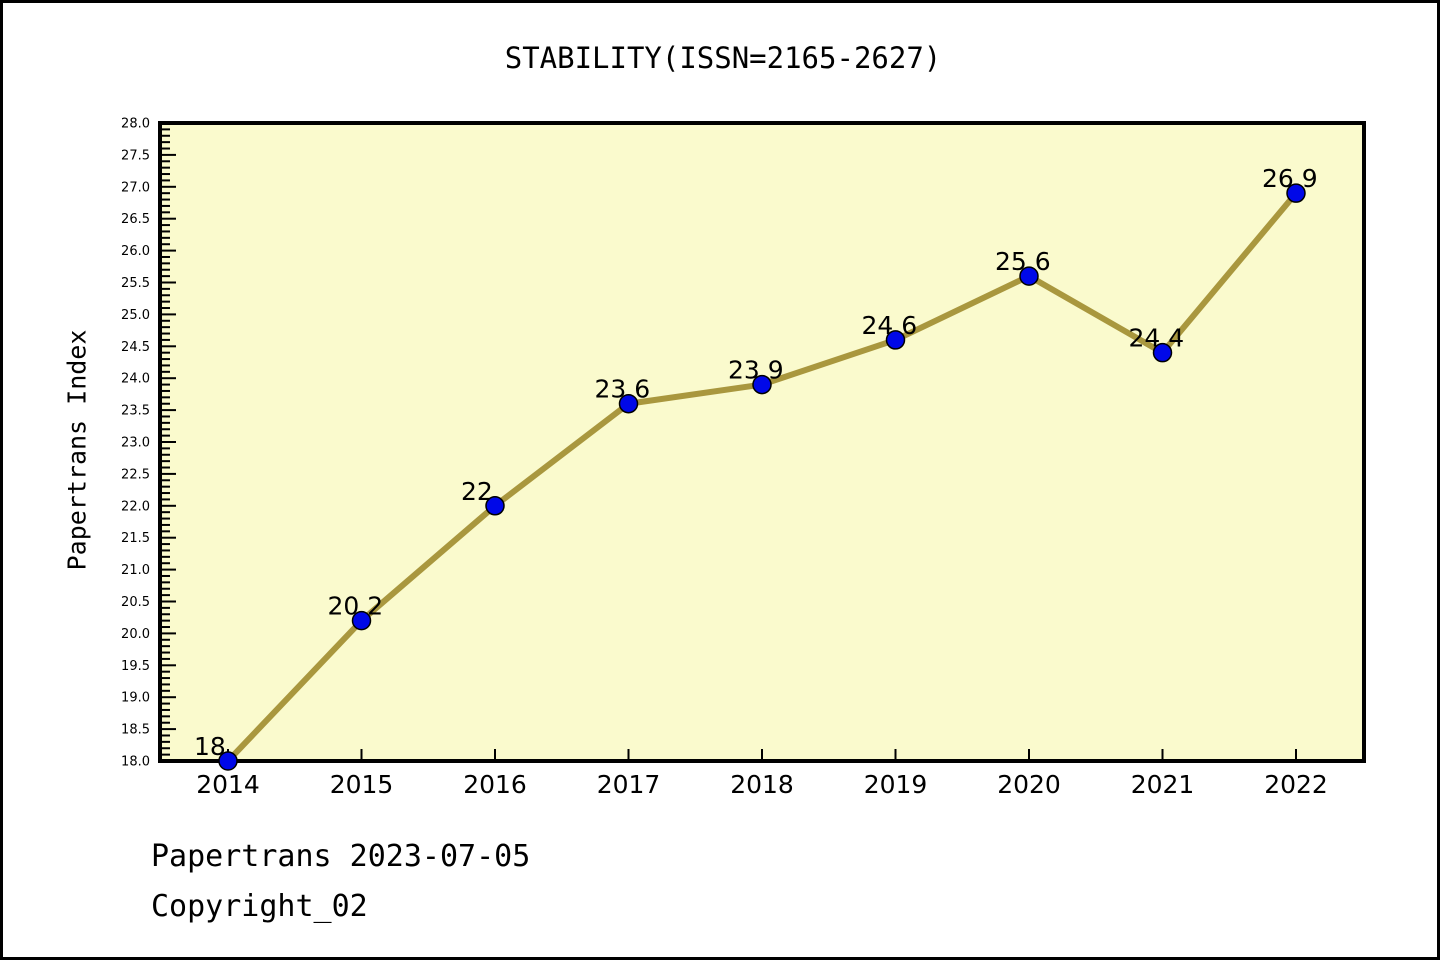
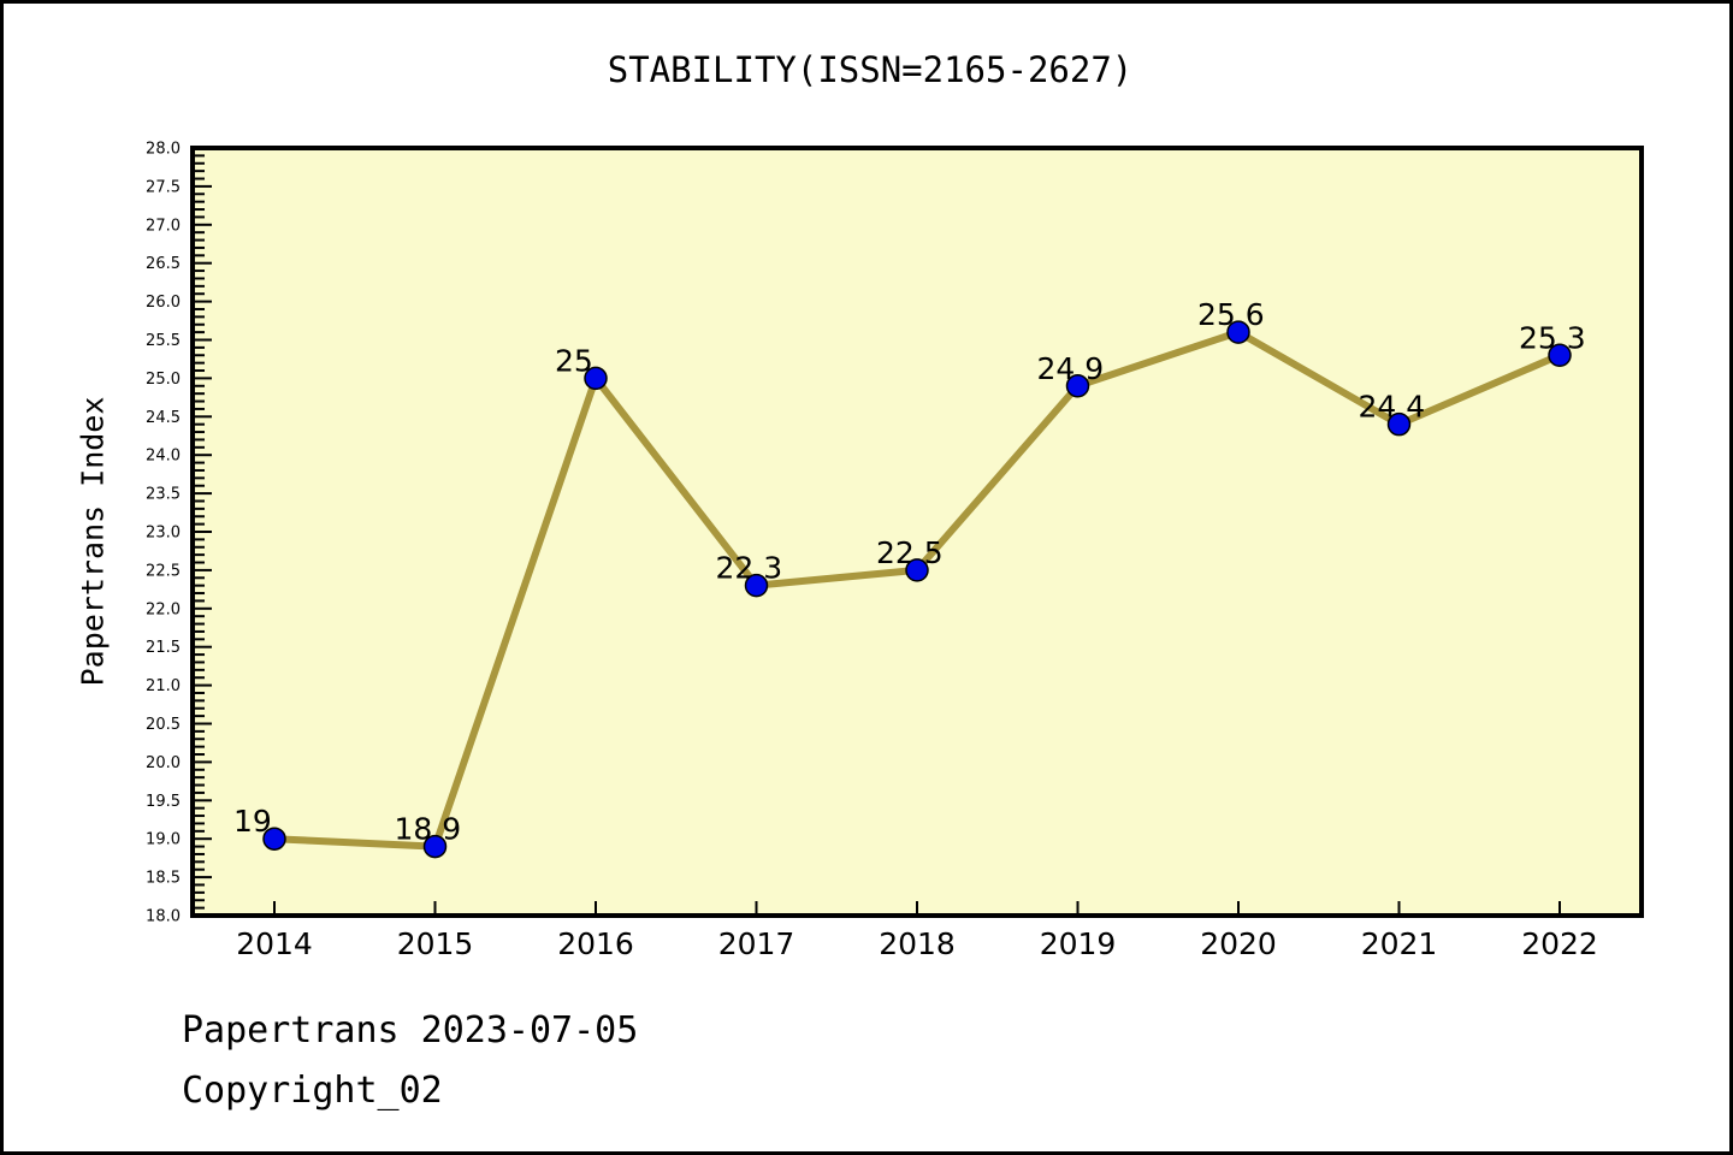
2014: 18 -> 19
2015: 20.2 -> 18.9
2016: 22 -> 25
2017: 23.6 -> 22.3
2018: 23.9 -> 22.5
2019: 24.6 -> 24.9
2022: 26.9 -> 25.3
